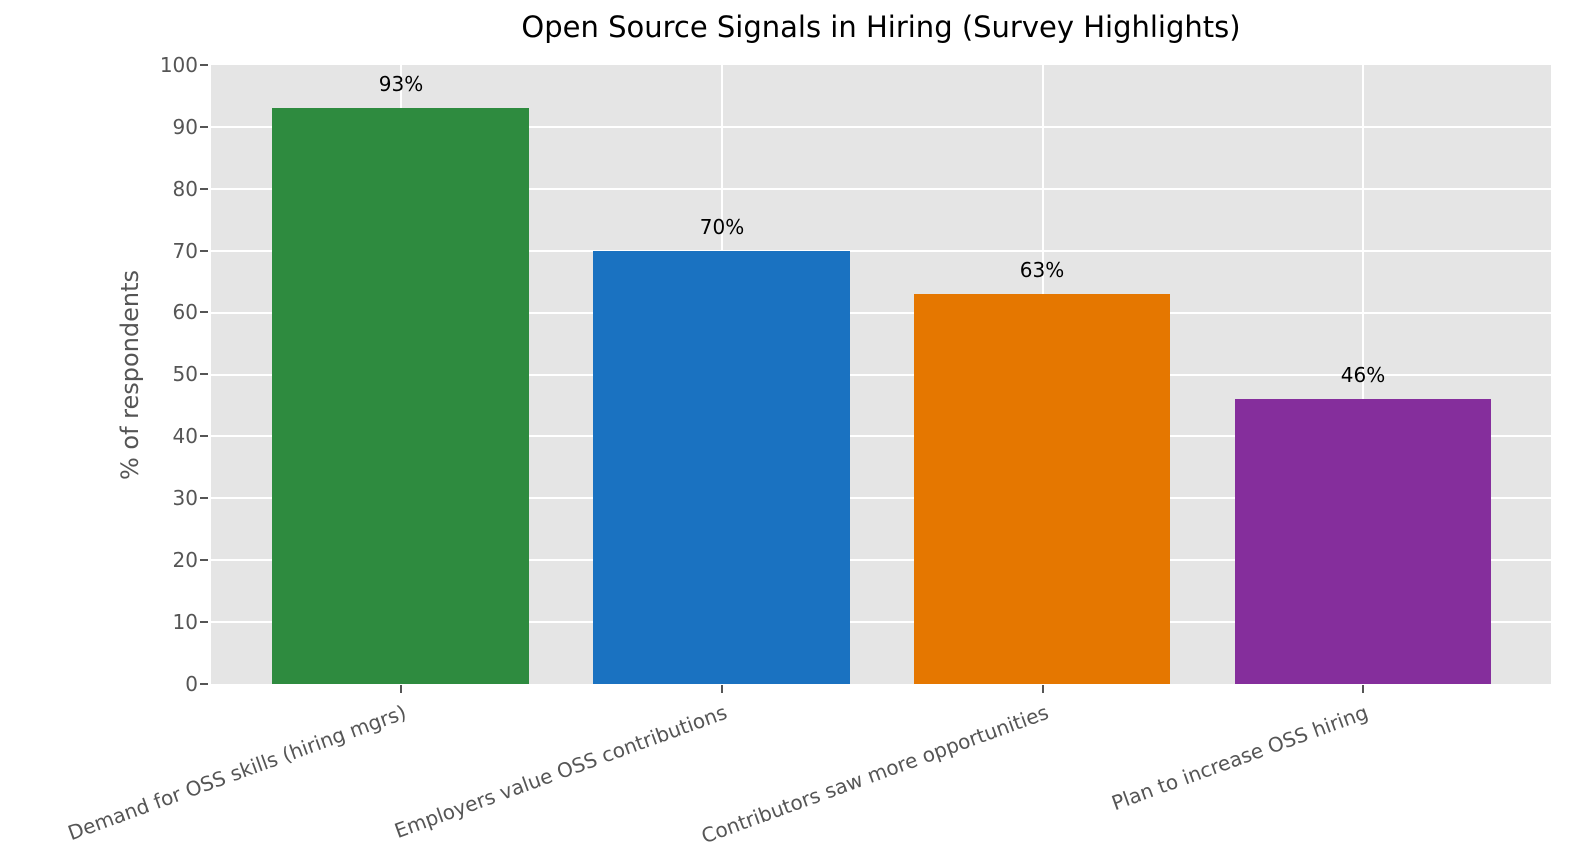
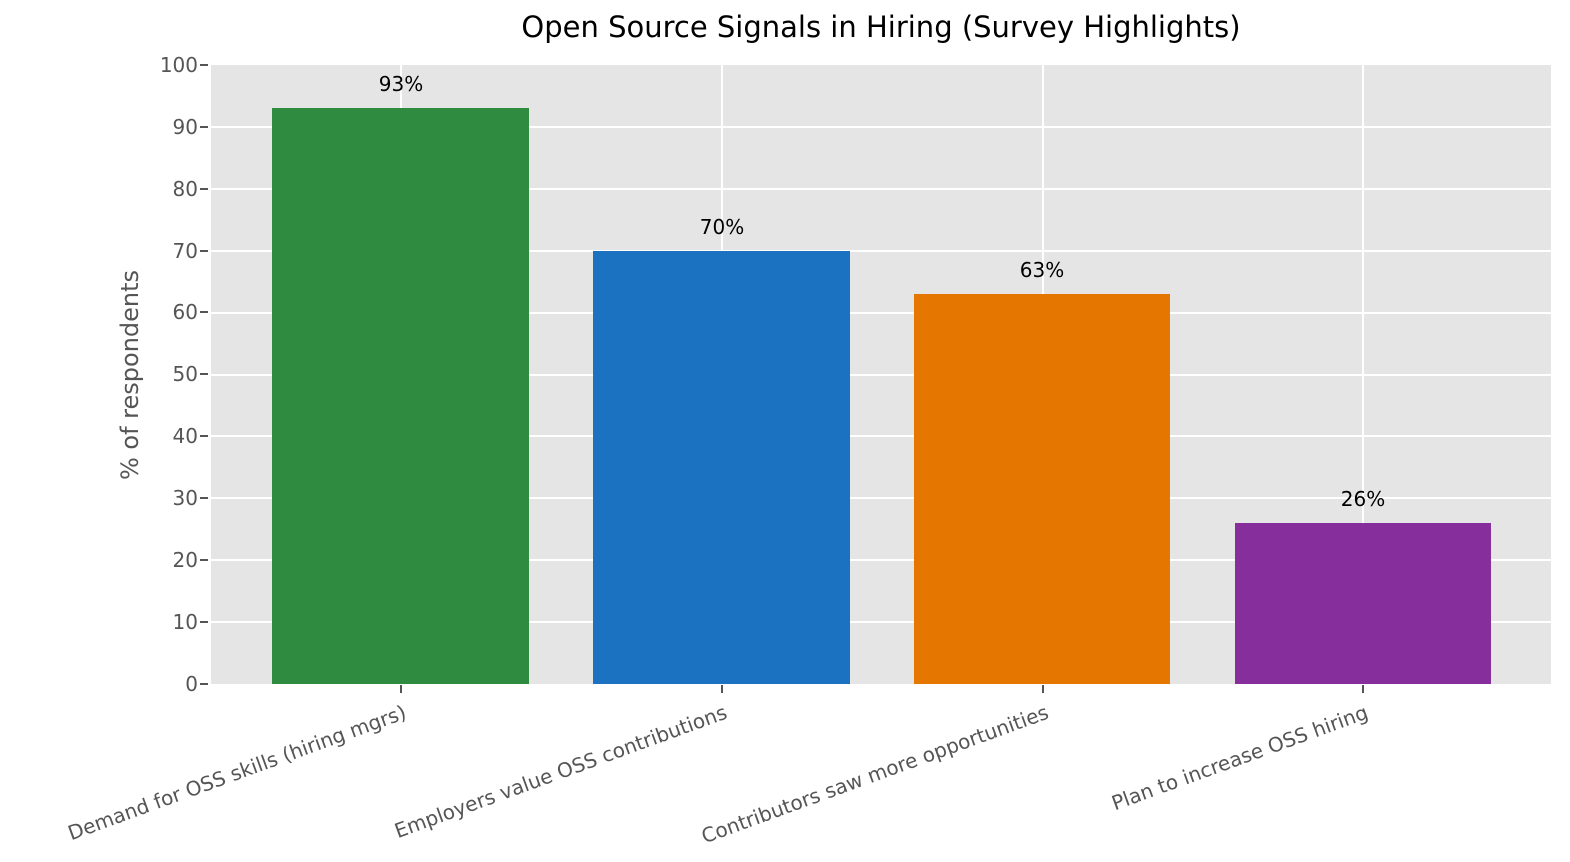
Plan to increase OSS hiring: 46% -> 26%
